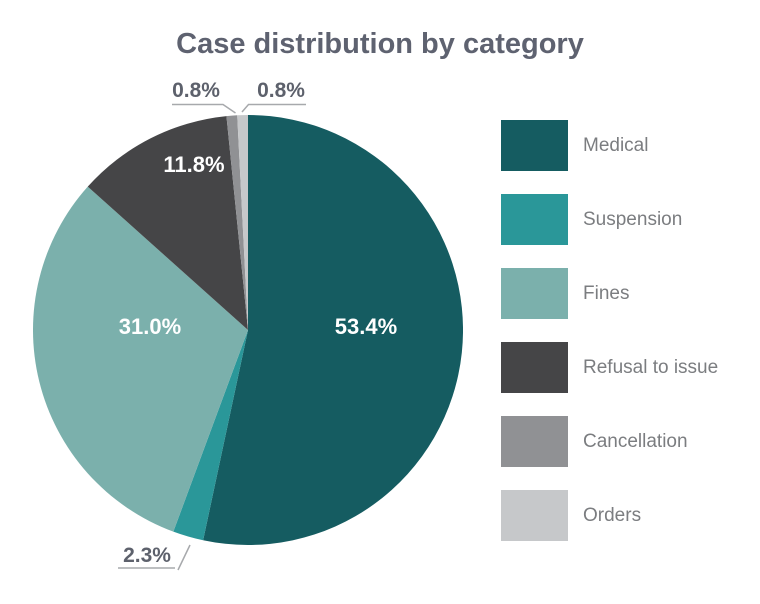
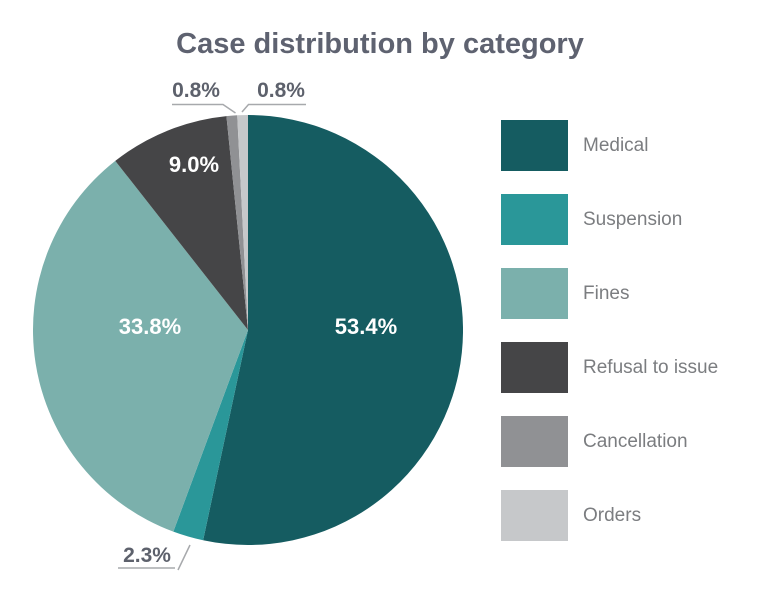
Fines: 31.0% -> 33.8%
Refusal to issue: 11.8% -> 9.0%
